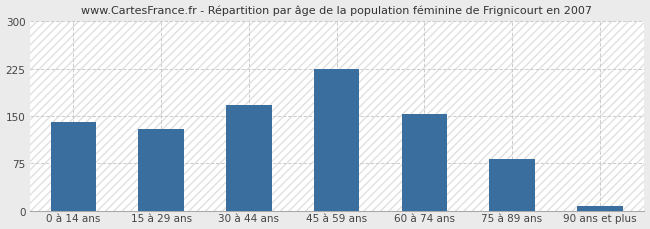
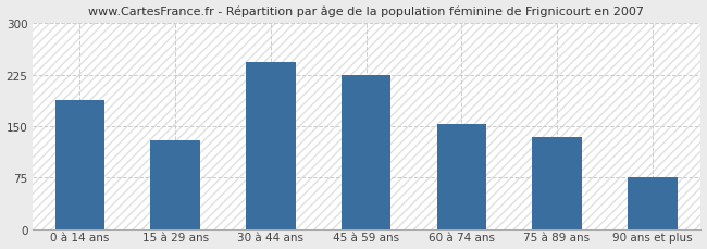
0 à 14 ans: 140 -> 188
30 à 44 ans: 168 -> 244
75 à 89 ans: 82 -> 134
90 ans et plus: 8 -> 76
